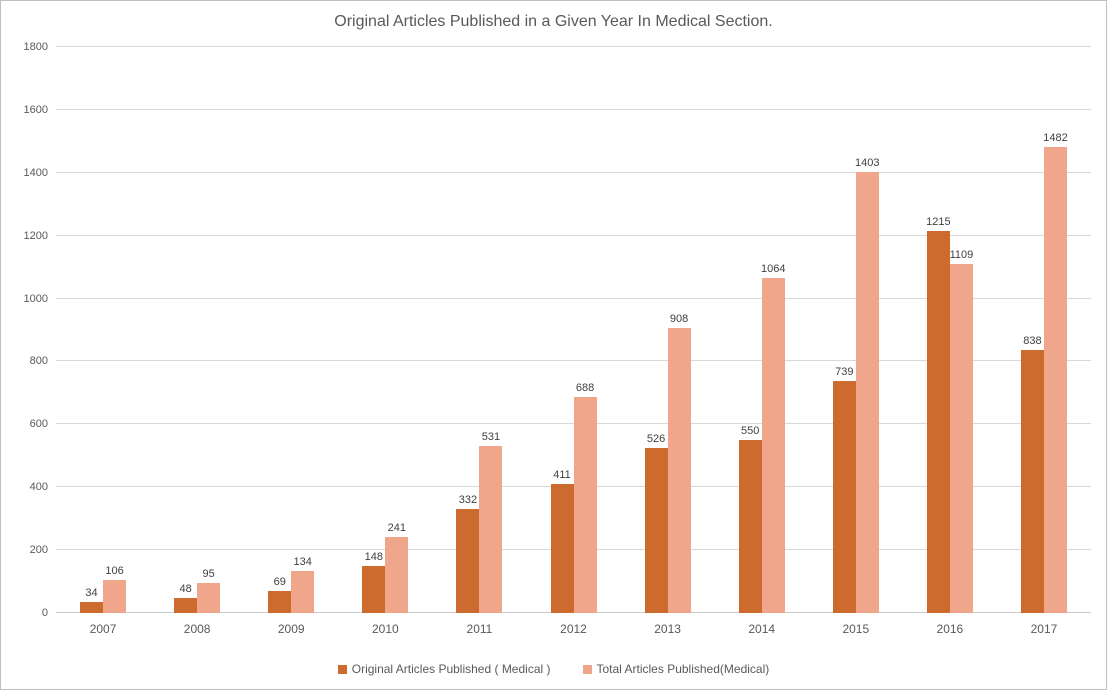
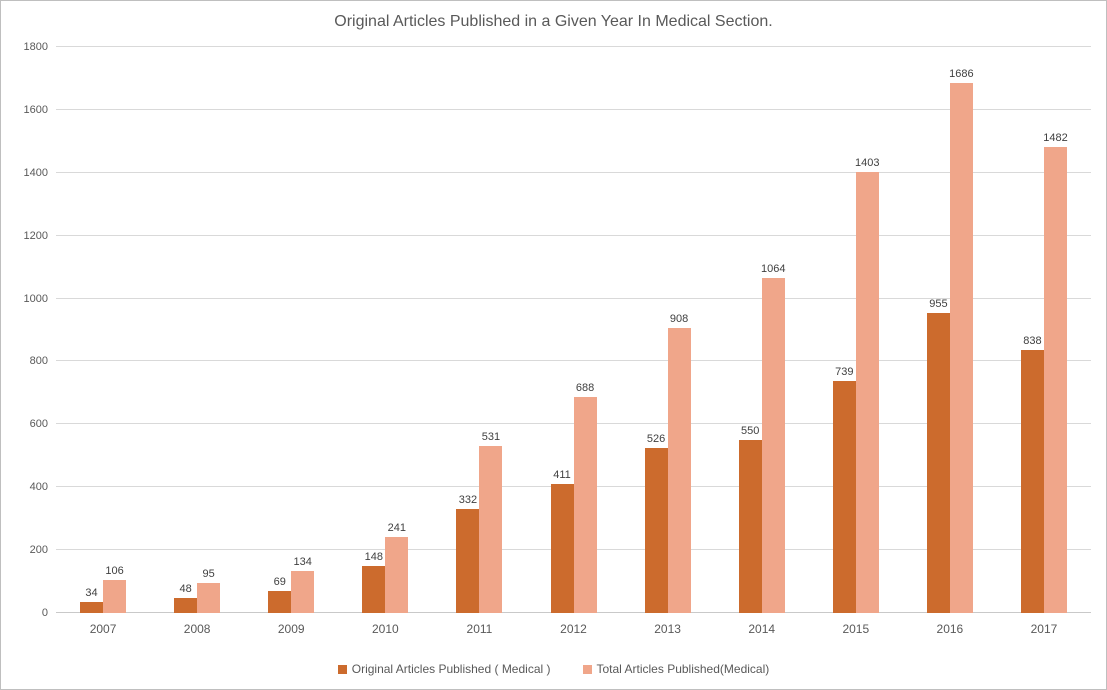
Original Articles Published ( Medical )/2016: 1215 -> 955
Total Articles Published(Medical)/2016: 1109 -> 1686
